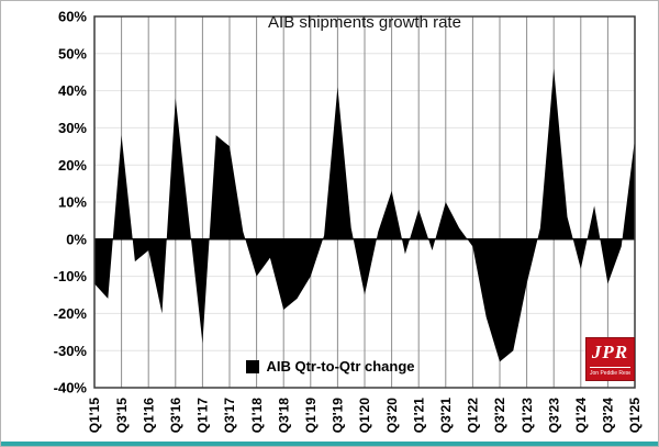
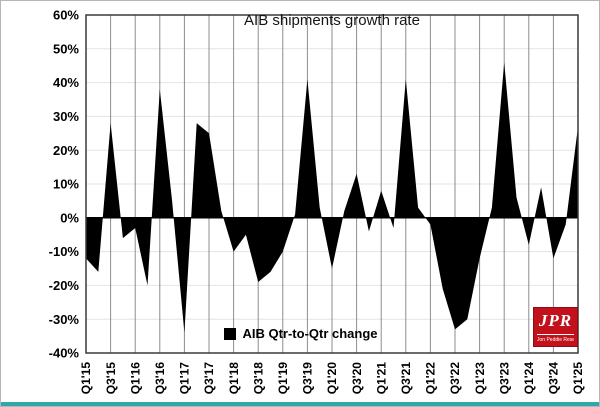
Q1'17: -28% -> -34%
Q3'21: 10% -> 41%
